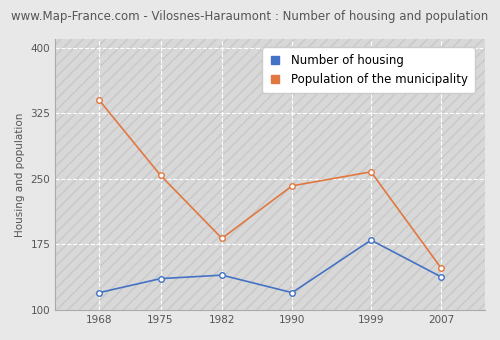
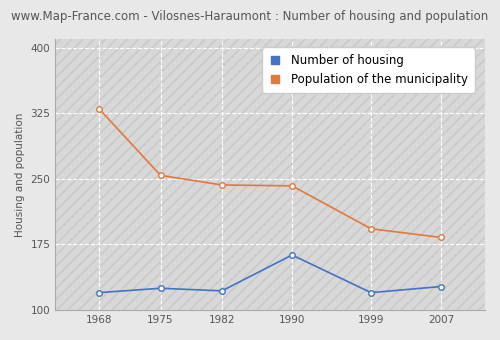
Population of the municipality/1968: 340 -> 330
Number of housing/1975: 136 -> 125
Number of housing/1982: 140 -> 122
Population of the municipality/1982: 182 -> 243
Number of housing/1990: 120 -> 163
Number of housing/1999: 180 -> 120
Population of the municipality/1999: 258 -> 193
Number of housing/2007: 138 -> 127
Population of the municipality/2007: 148 -> 183
